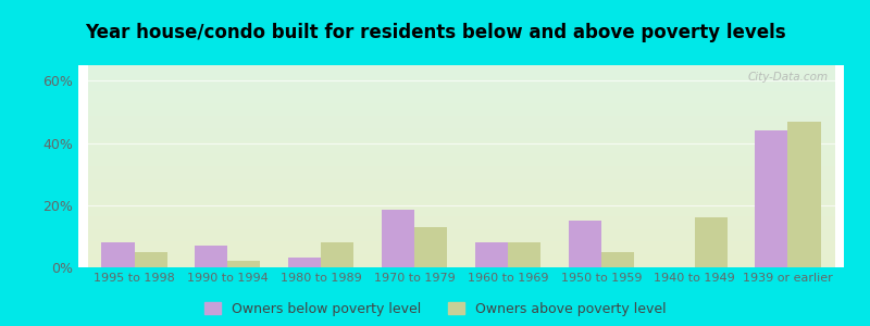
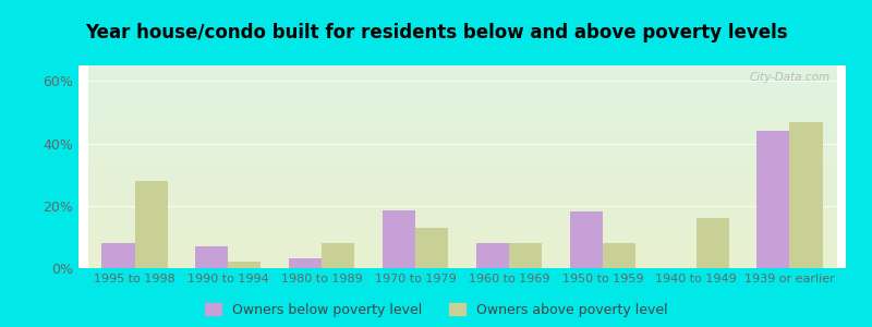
Owners above poverty level/1995 to 1998: 5% -> 28%
Owners below poverty level/1950 to 1959: 15.0% -> 18.0%
Owners above poverty level/1950 to 1959: 5% -> 8%
